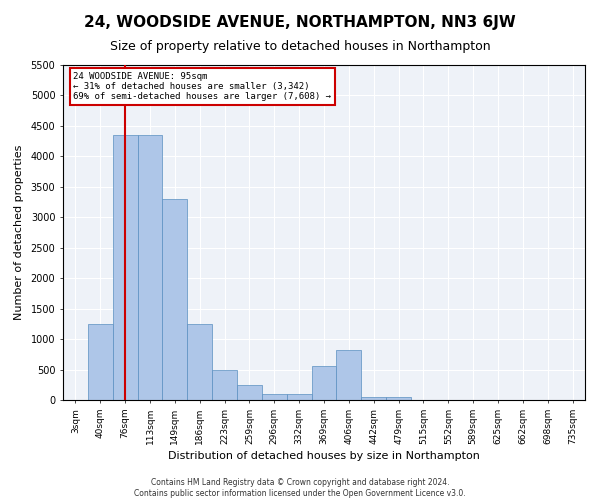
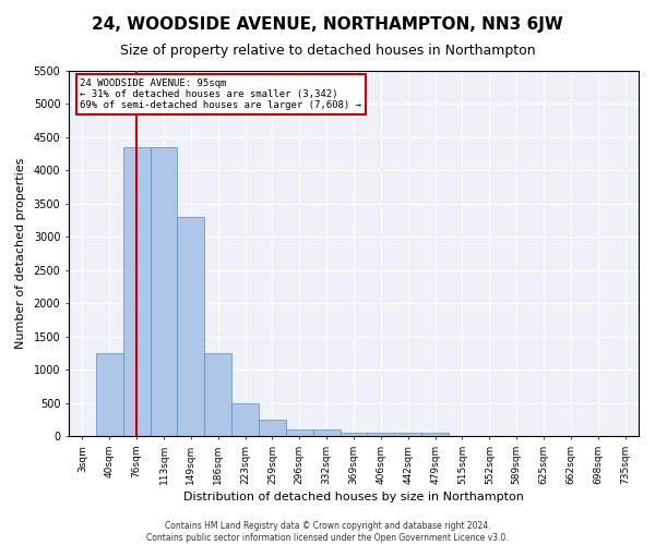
369sqm: 560 -> 50
406sqm: 820 -> 50
